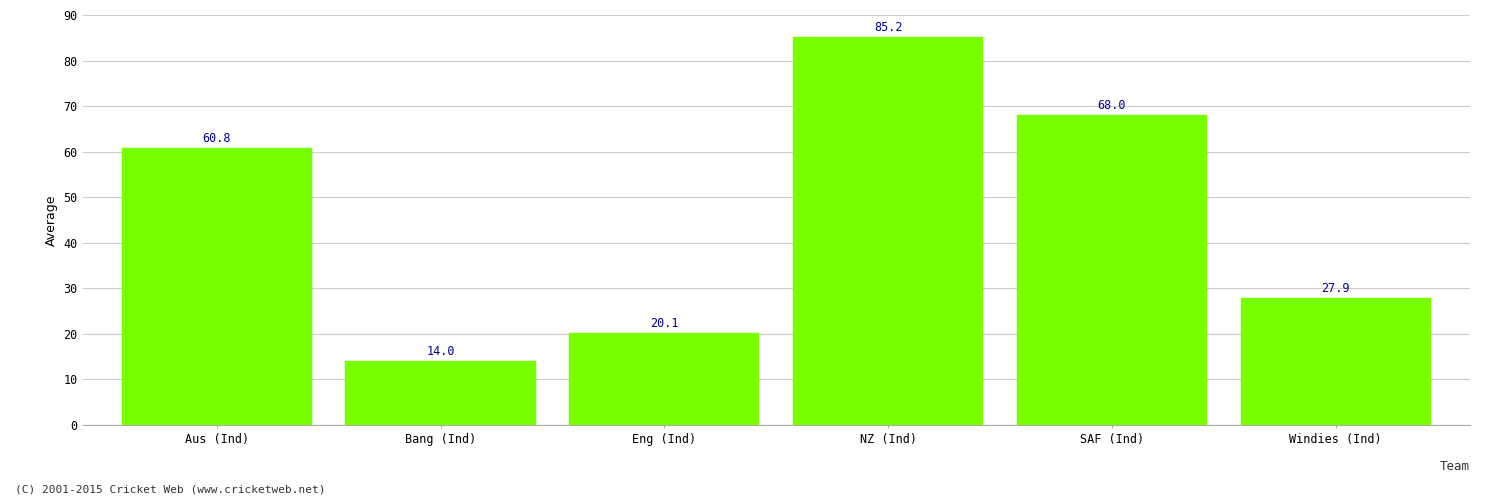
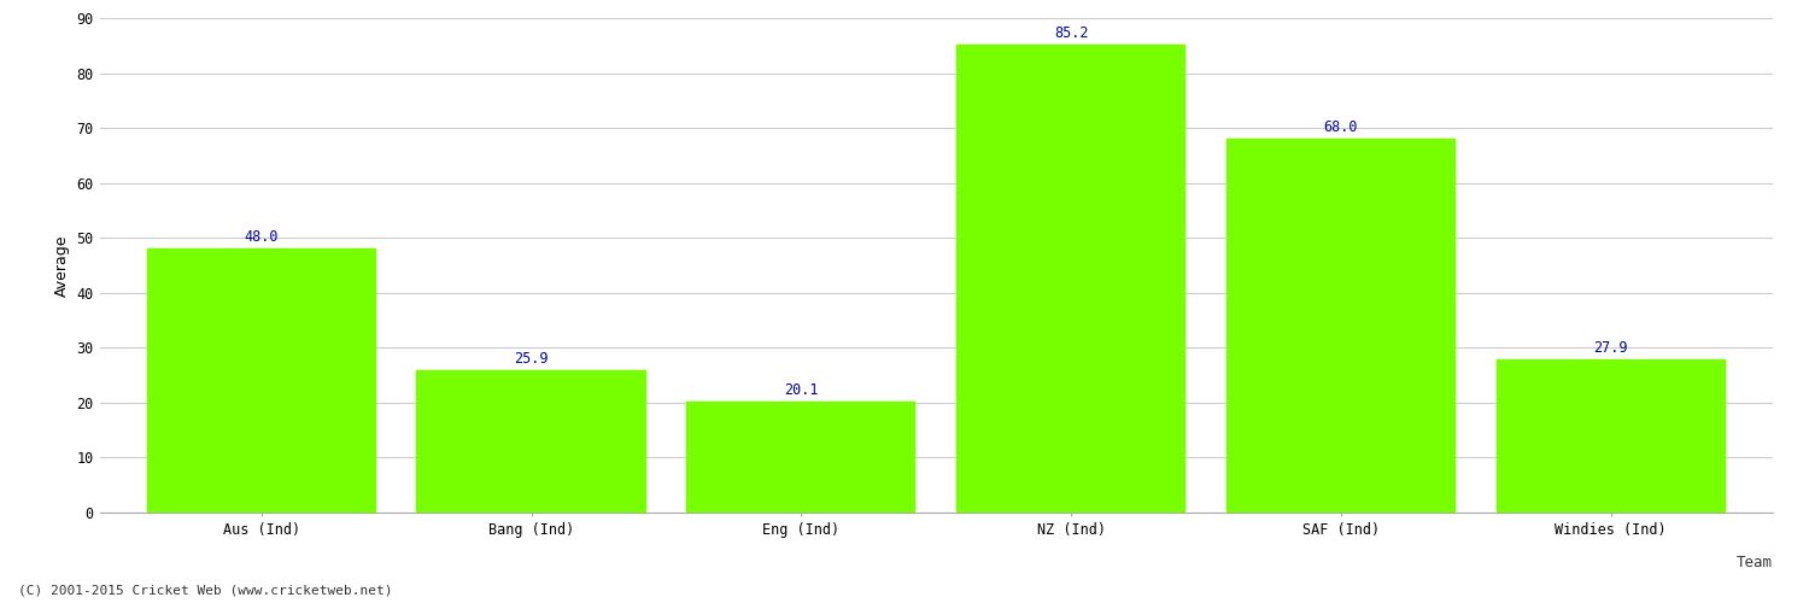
Aus (Ind): 60.8 -> 48.0
Bang (Ind): 14.0 -> 25.9
